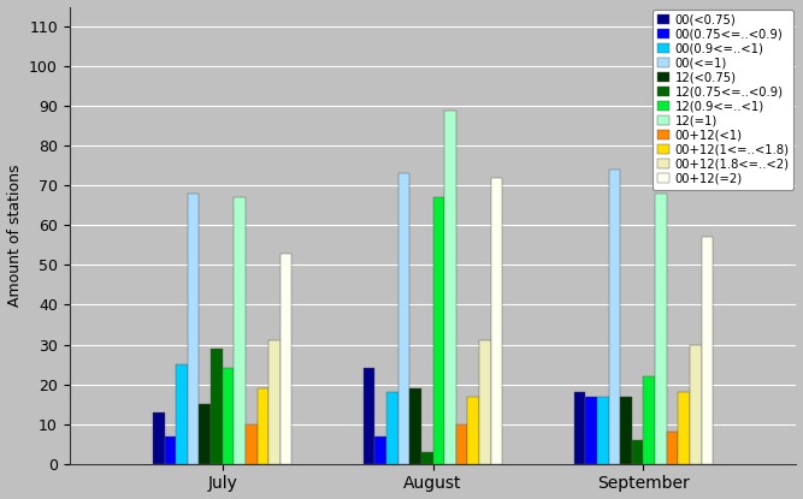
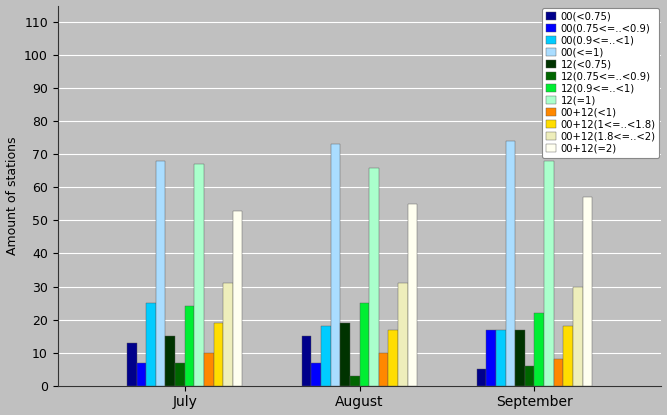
12(0.75<=..<0.9)/July: 29 -> 7
00(<0.75)/August: 24 -> 15
12(0.9<=..<1)/August: 67 -> 25
12(=1)/August: 89 -> 66
00+12(=2)/August: 72 -> 55
00(<0.75)/September: 18 -> 5
